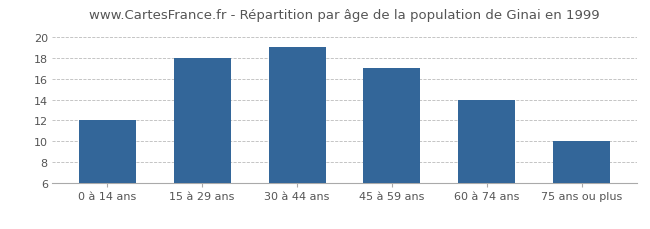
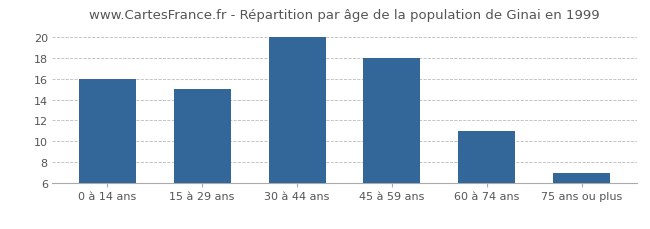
0 à 14 ans: 12 -> 16
15 à 29 ans: 18 -> 15
30 à 44 ans: 19 -> 20
45 à 59 ans: 17 -> 18
60 à 74 ans: 14 -> 11
75 ans ou plus: 10 -> 7
